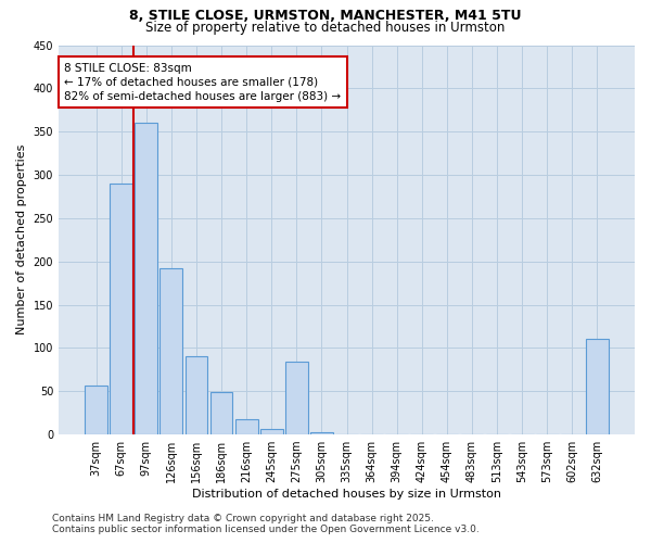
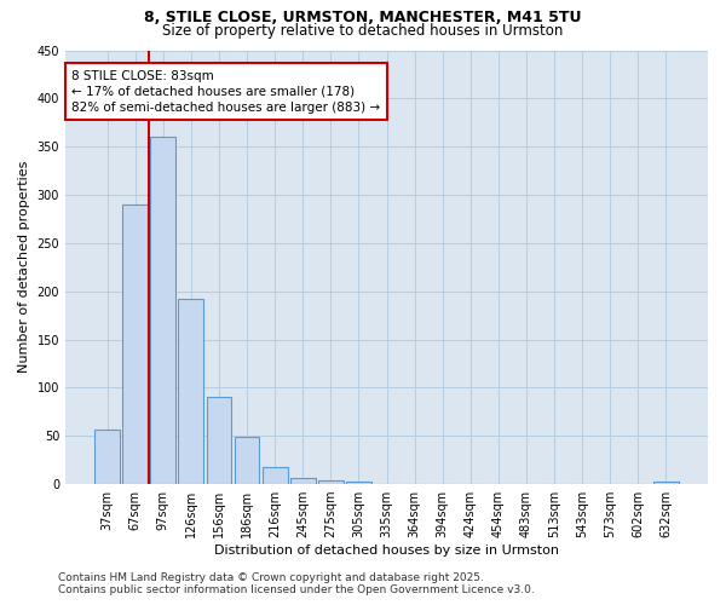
275sqm: 84 -> 4
632sqm: 110 -> 3
